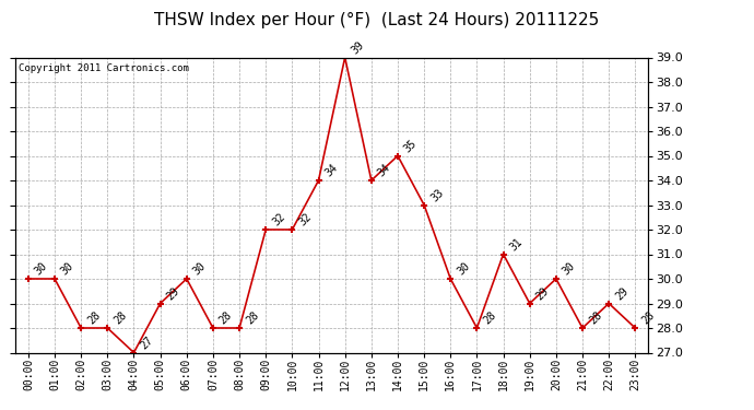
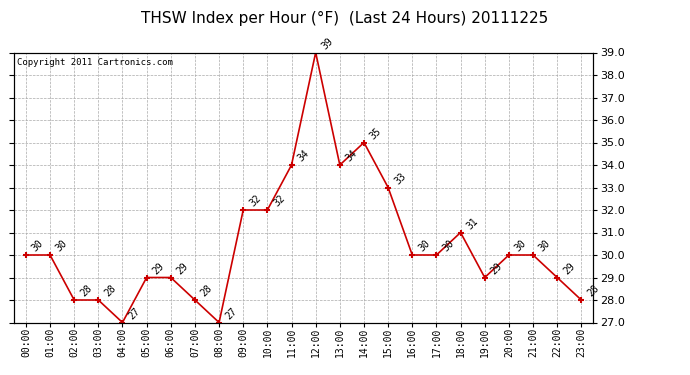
06:00: 30 -> 29
08:00: 28 -> 27
17:00: 28 -> 30
21:00: 28 -> 30
